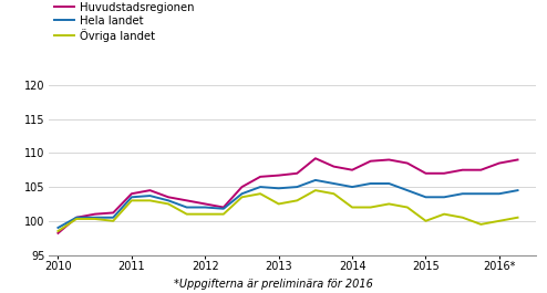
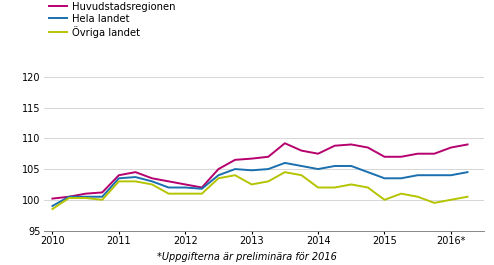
Huvudstadsregionen/2010: 98.2 -> 100.2
